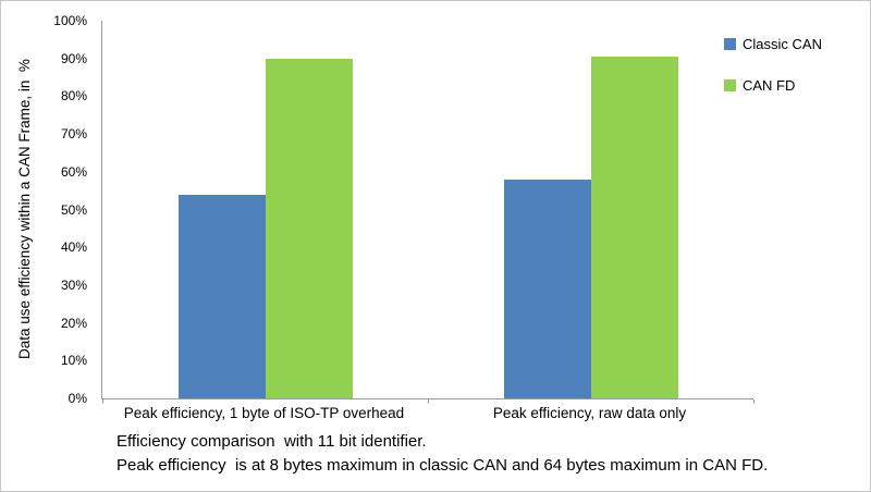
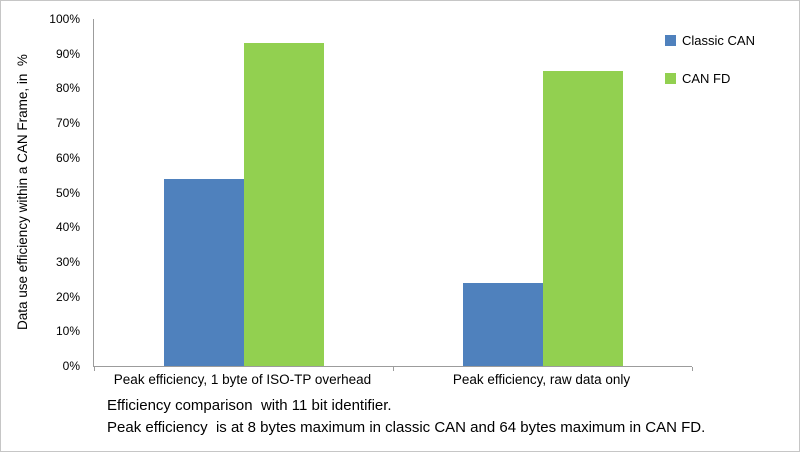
CAN FD/Peak efficiency, 1 byte of ISO-TP overhead: 90% -> 93%
Classic CAN/Peak efficiency, raw data only: 58% -> 24%
CAN FD/Peak efficiency, raw data only: 90% -> 85%
